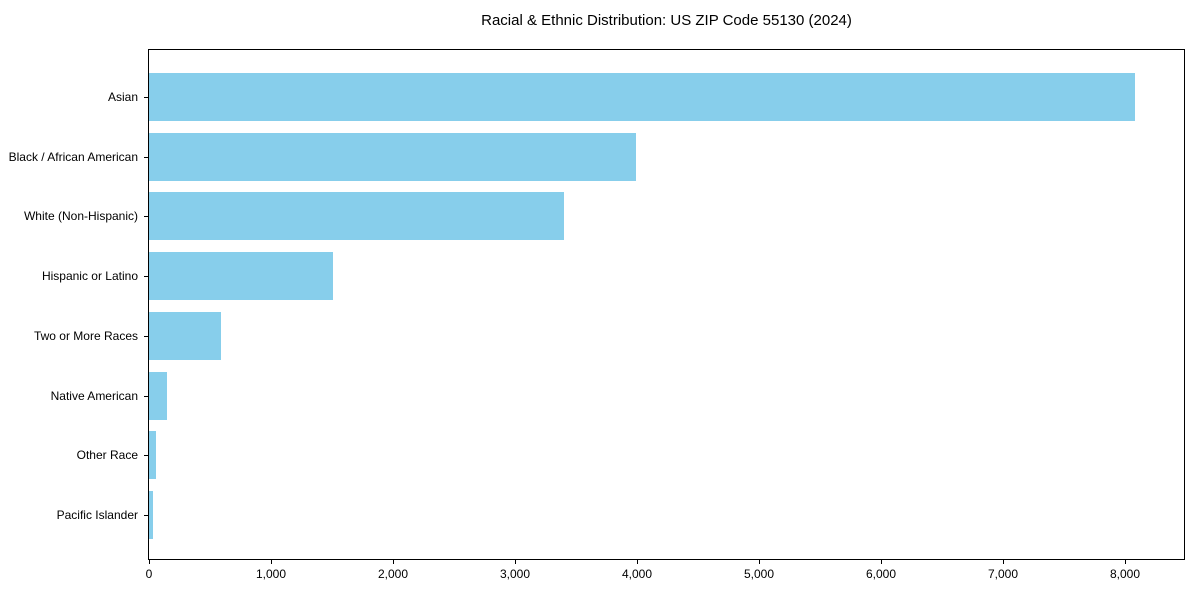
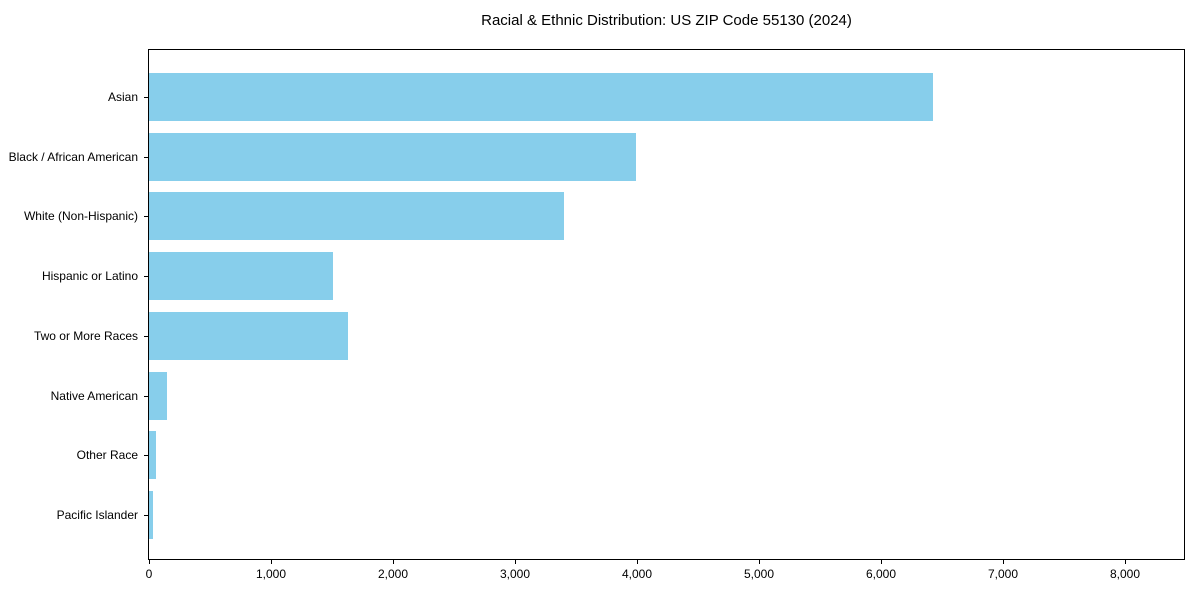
Asian: 8080 -> 6420
Two or More Races: 590 -> 1630
